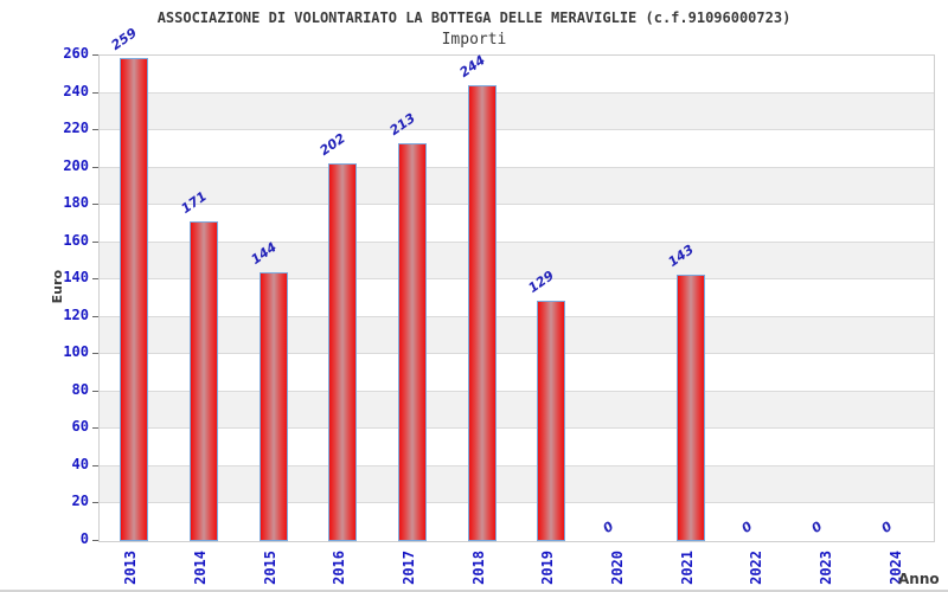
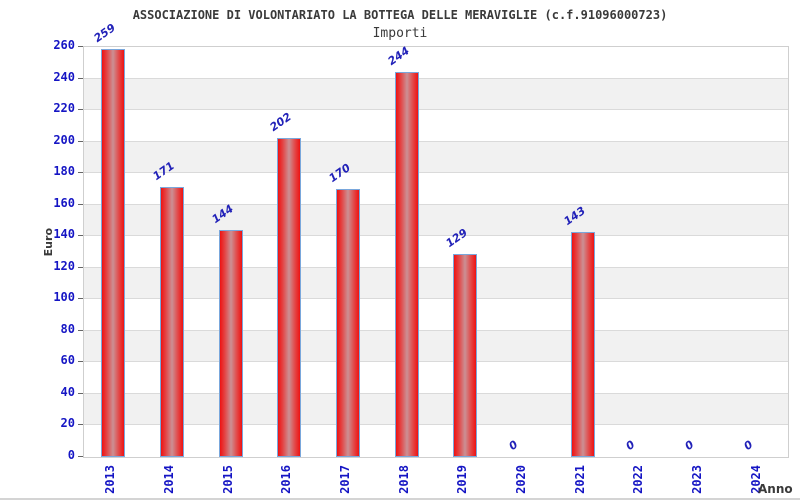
2017: 213 -> 170
